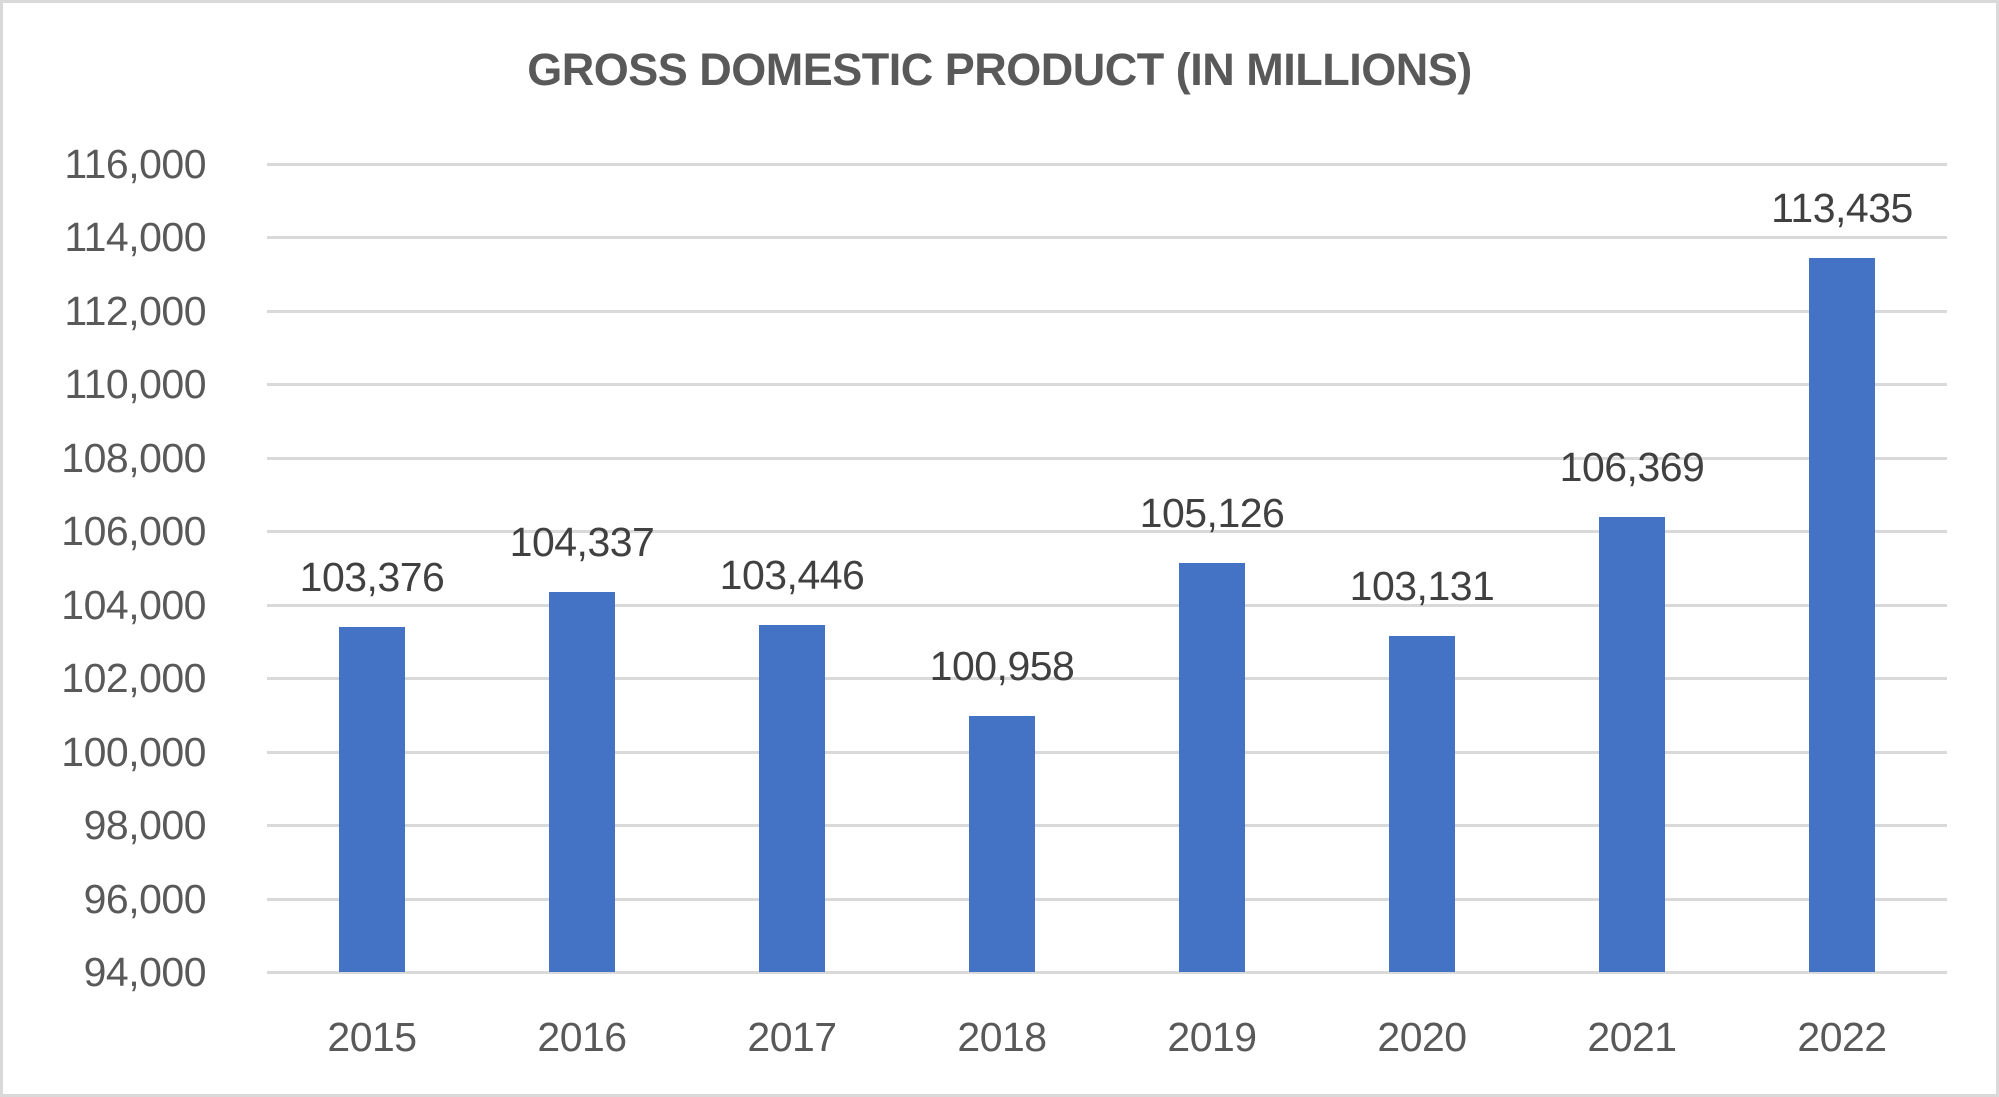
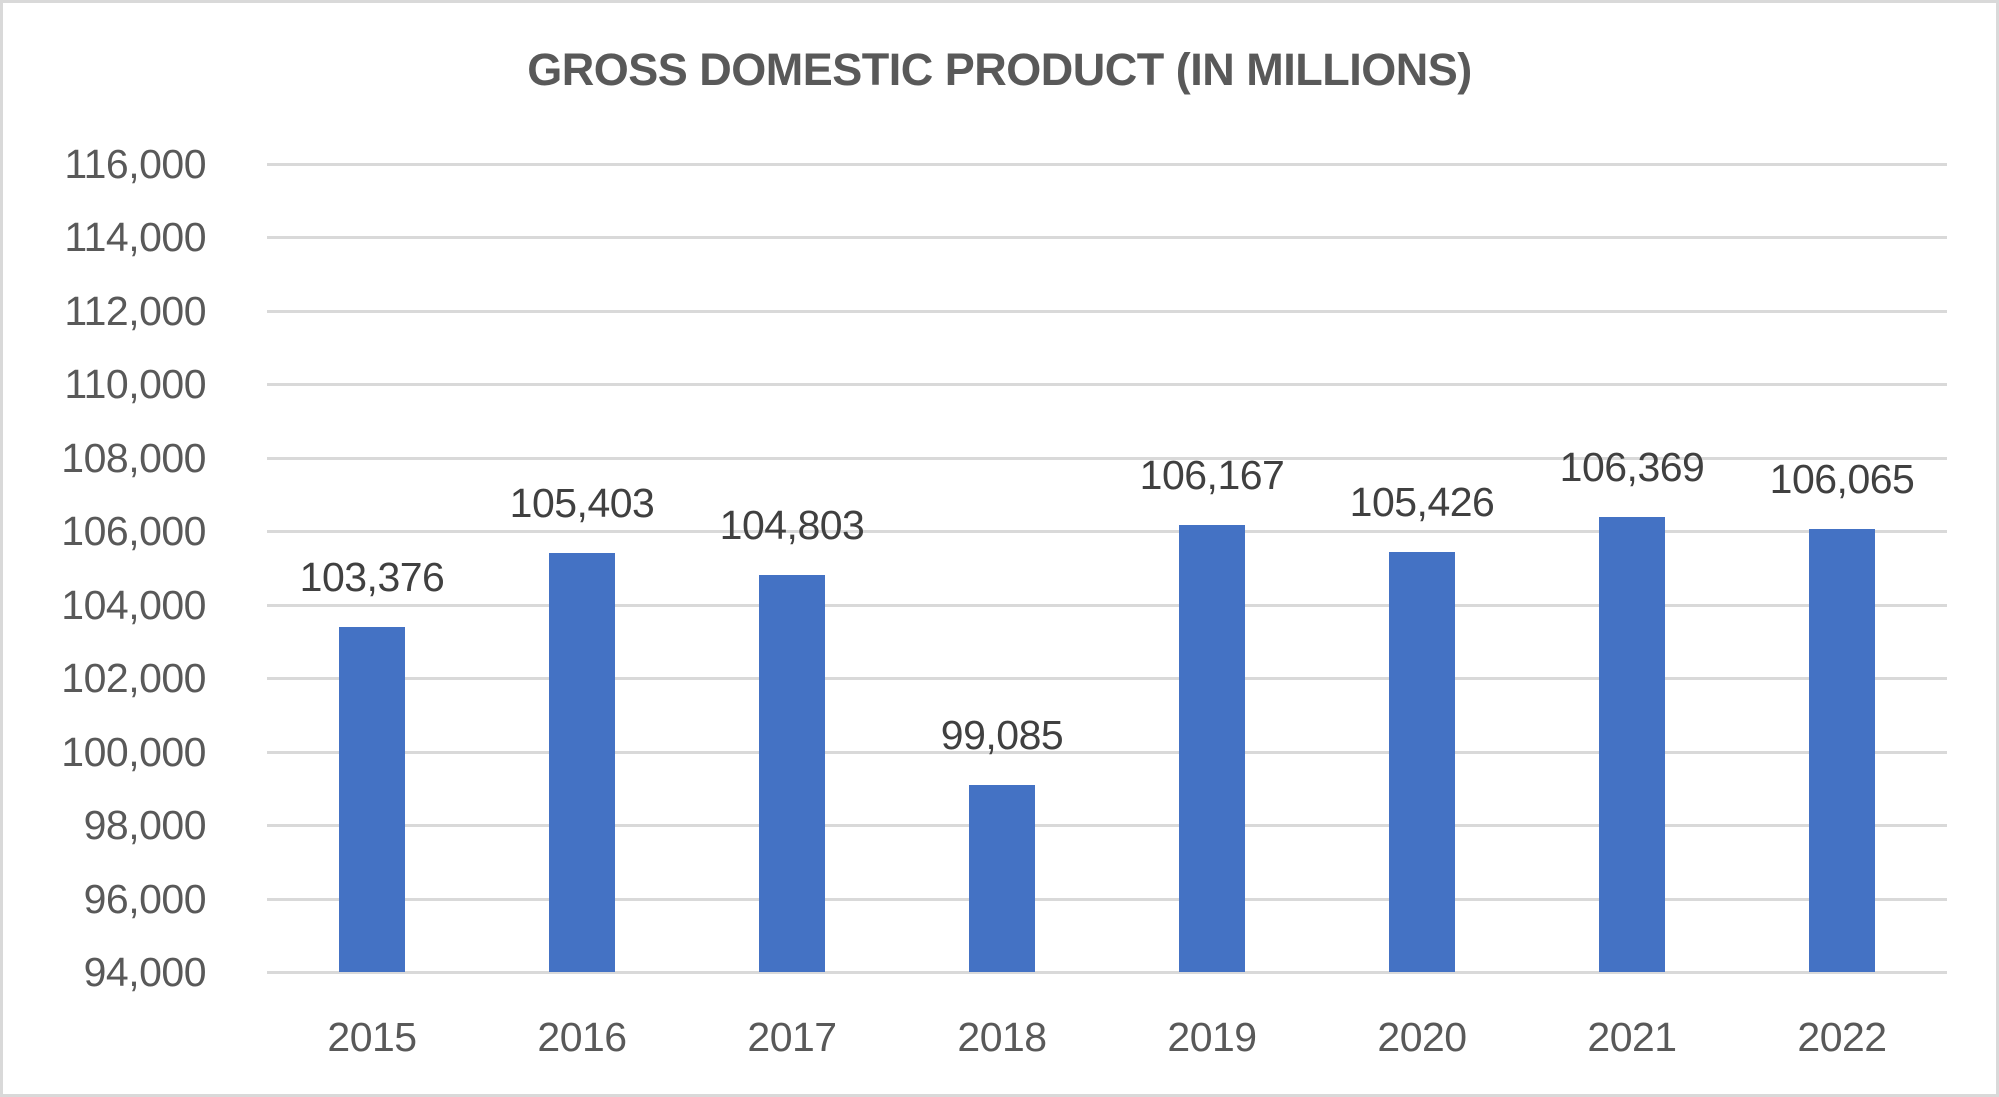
2016: 104,337 -> 105,403
2017: 103,446 -> 104,803
2018: 100,958 -> 99,085
2019: 105,126 -> 106,167
2020: 103,131 -> 105,426
2022: 113,435 -> 106,065
